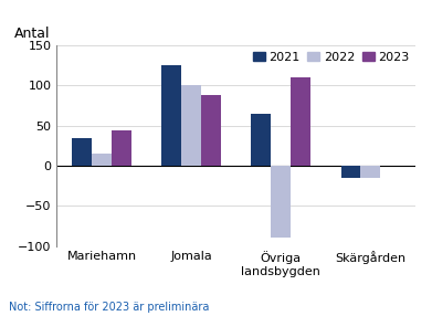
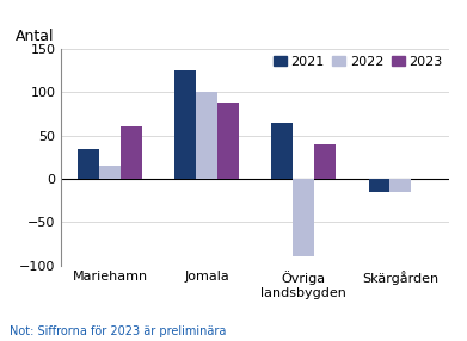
2023/Mariehamn: 44 -> 60
2023/Övriga landsbygden: 110 -> 40
